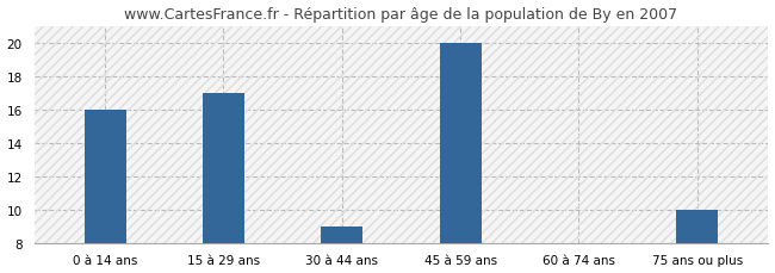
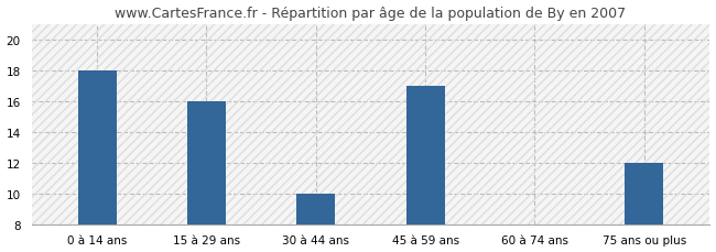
0 à 14 ans: 16 -> 18
15 à 29 ans: 17 -> 16
30 à 44 ans: 9 -> 10
45 à 59 ans: 20 -> 17
75 ans ou plus: 10 -> 12
